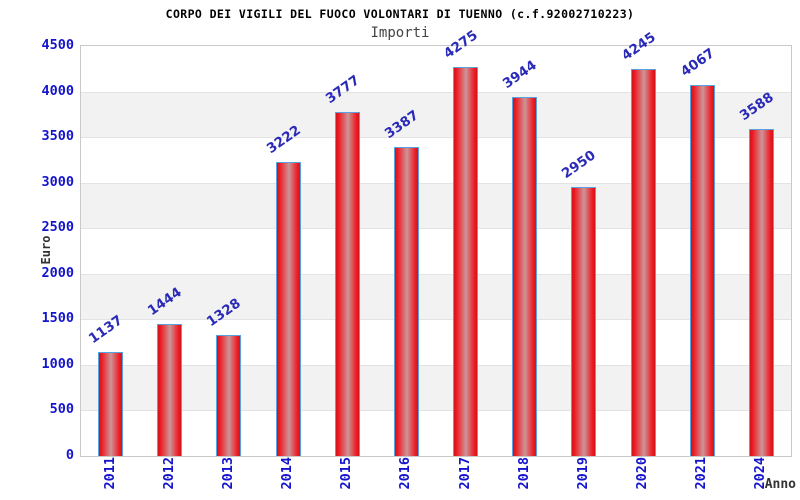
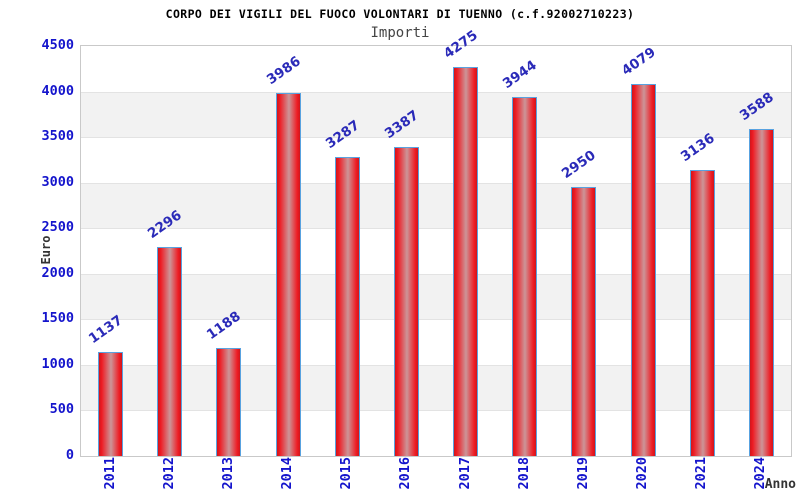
2012: 1444 -> 2296
2013: 1328 -> 1188
2014: 3222 -> 3986
2015: 3777 -> 3287
2020: 4245 -> 4079
2021: 4067 -> 3136
